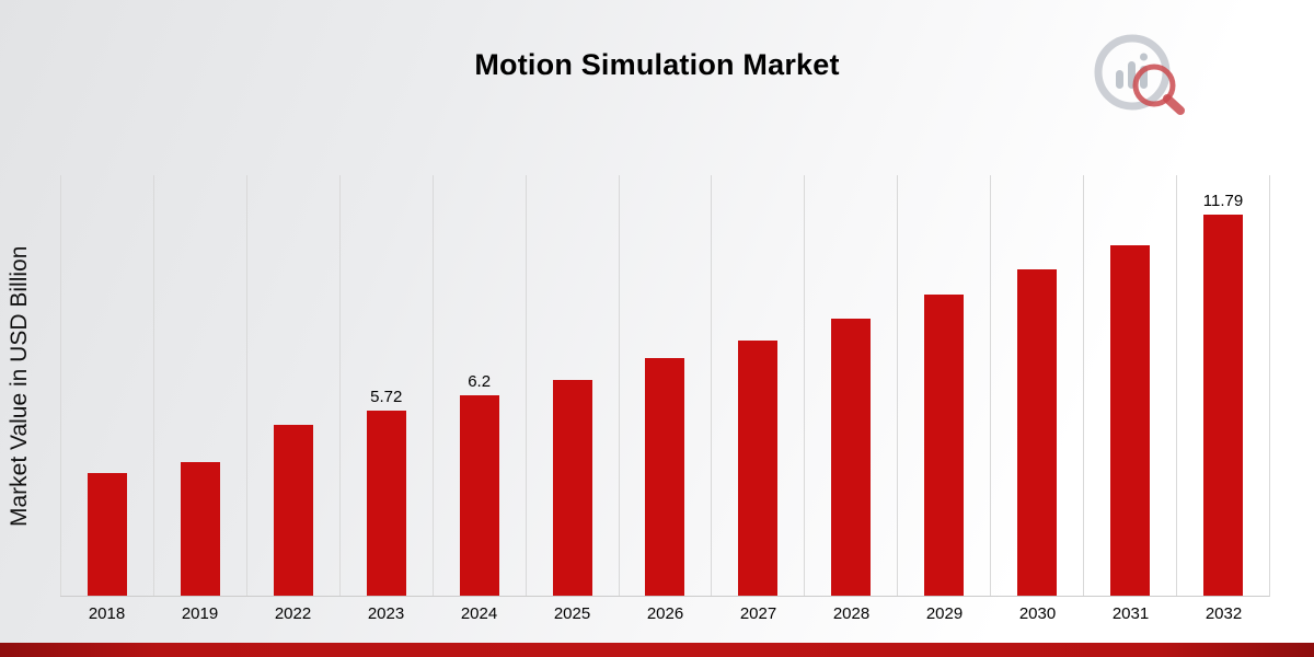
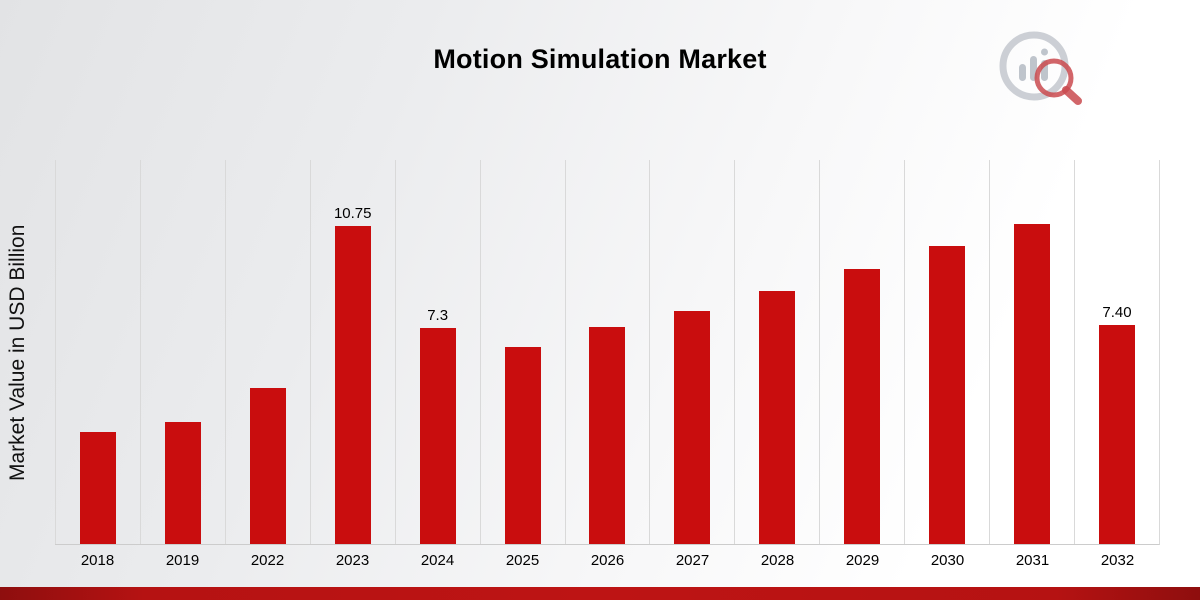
2023: 5.72 -> 10.75
2024: 6.2 -> 7.3
2032: 11.79 -> 7.40
